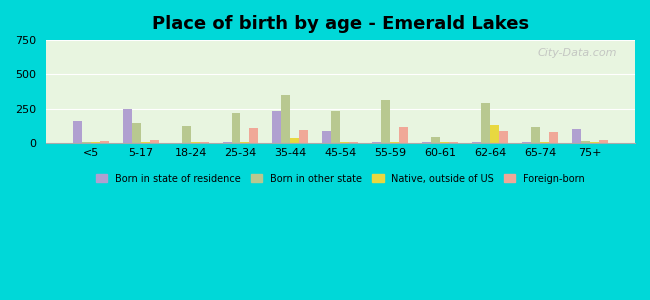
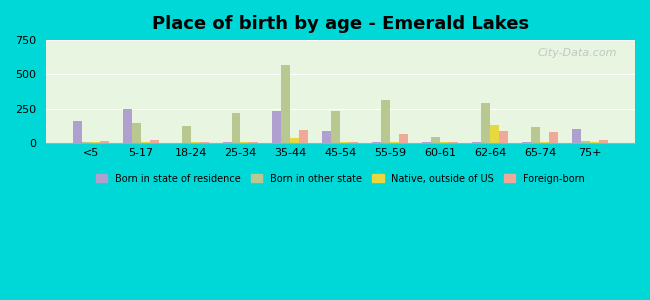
Foreign-born/25-34: 110 -> 10
Born in other state/35-44: 350 -> 560
Foreign-born/55-59: 120 -> 60
